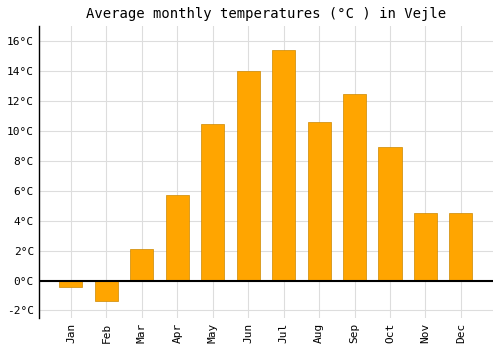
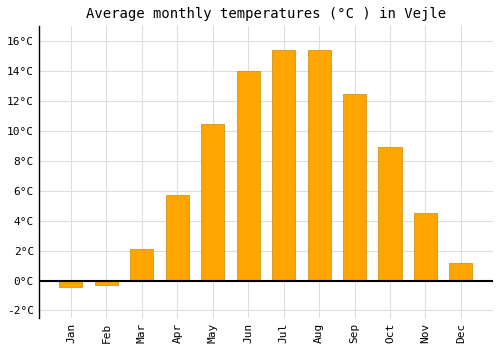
Feb: -1.4°C -> -0.3°C
Aug: 10.6°C -> 15.4°C
Dec: 4.5°C -> 1.2°C
